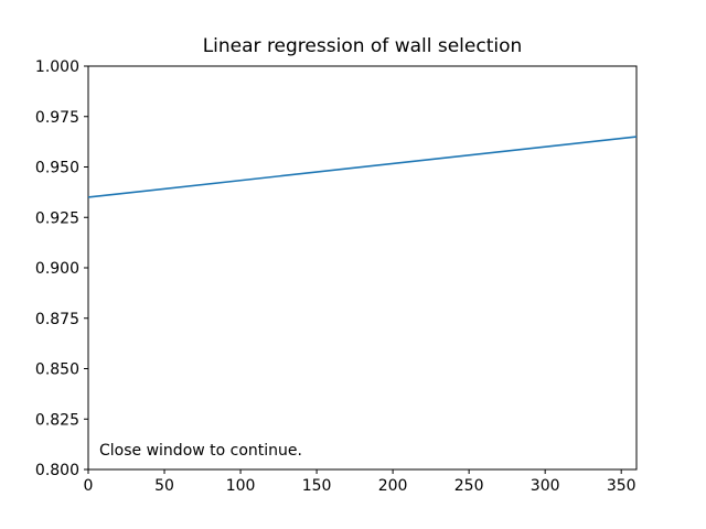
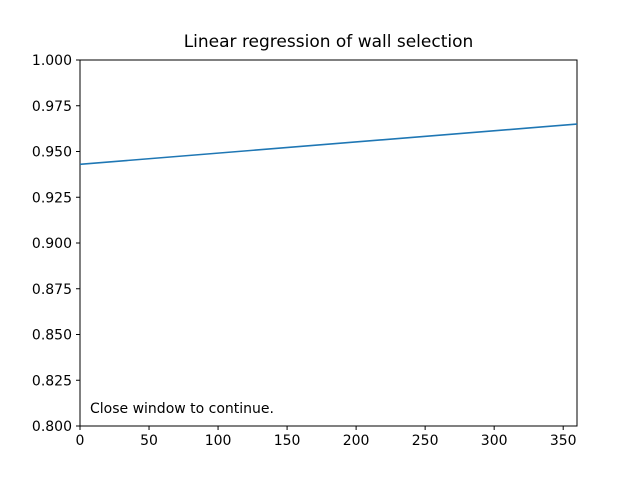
0: 0.935 -> 0.943
